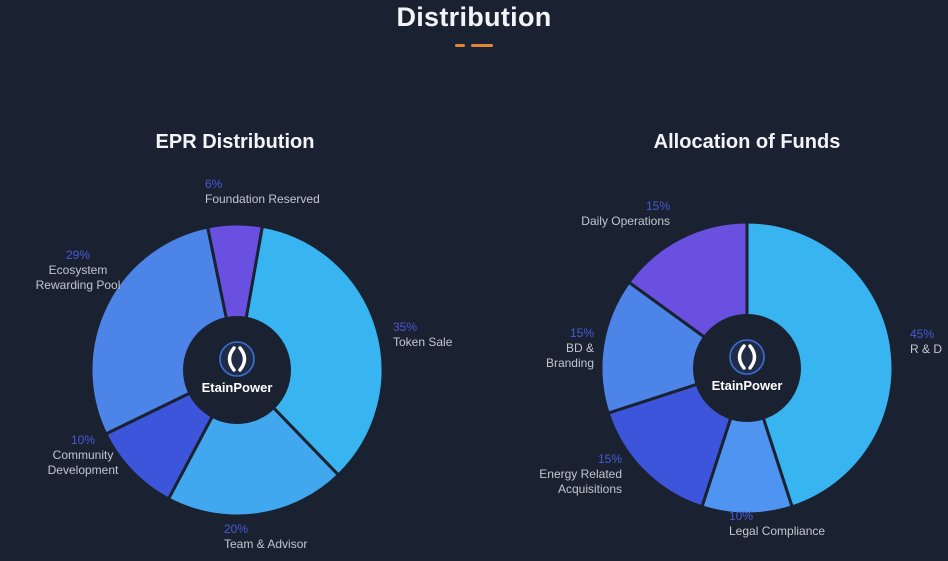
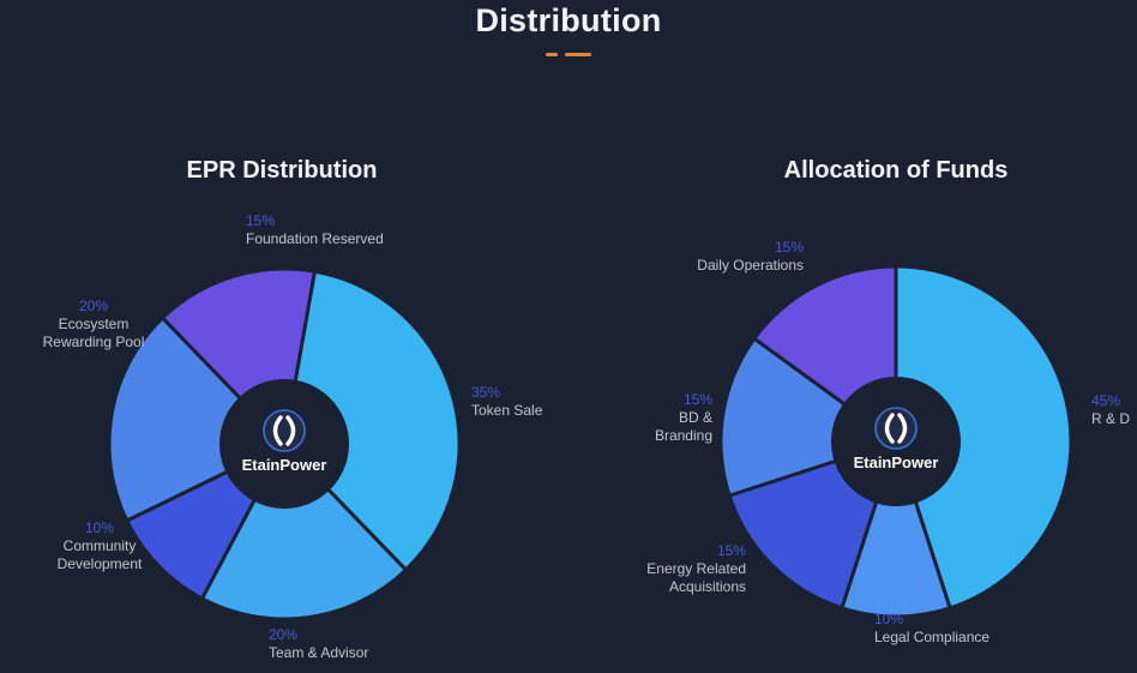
EPR Distribution/Ecosystem Rewarding Pool: 29% -> 20%
EPR Distribution/Foundation Reserved: 6% -> 15%
